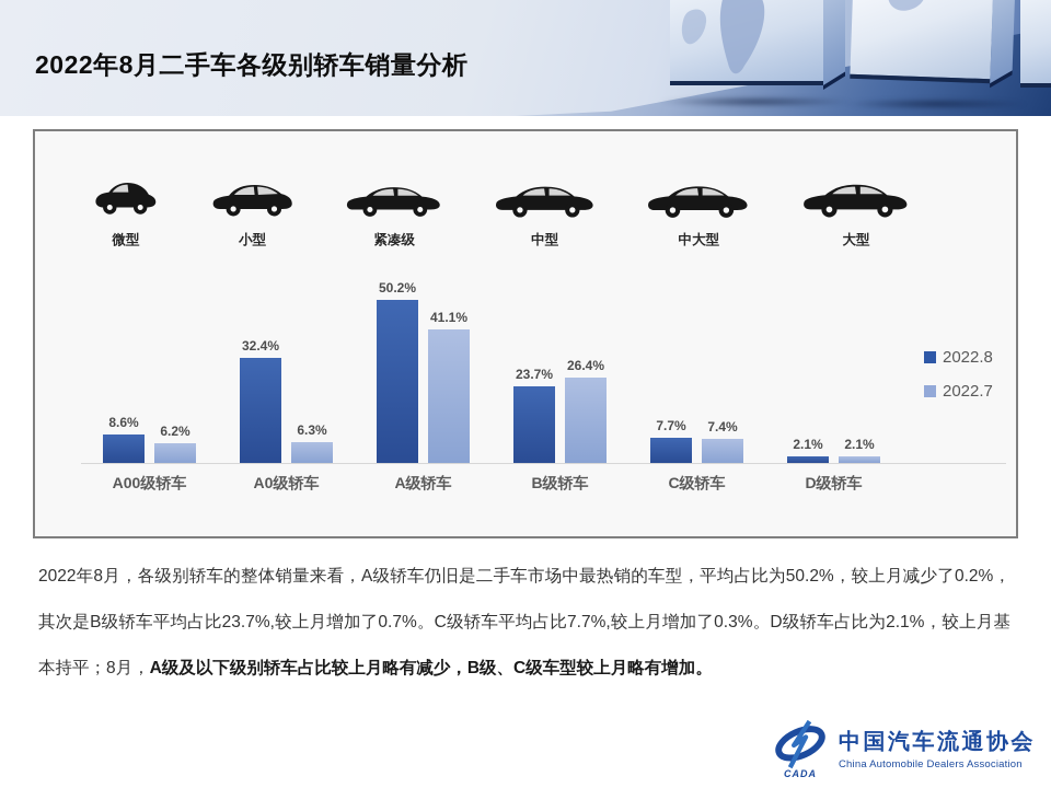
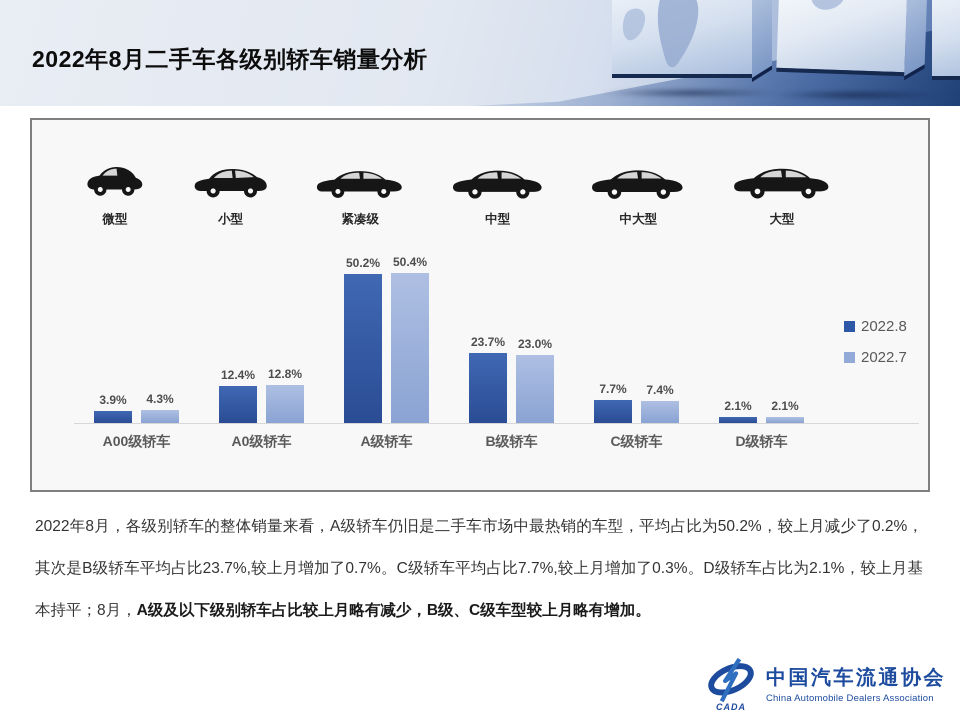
2022.8/A00级轿车: 8.6% -> 3.9%
2022.7/A00级轿车: 6.2% -> 4.3%
2022.8/A0级轿车: 32.4% -> 12.4%
2022.7/A0级轿车: 6.3% -> 12.8%
2022.7/A级轿车: 41.1% -> 50.4%
2022.7/B级轿车: 26.4% -> 23.0%
